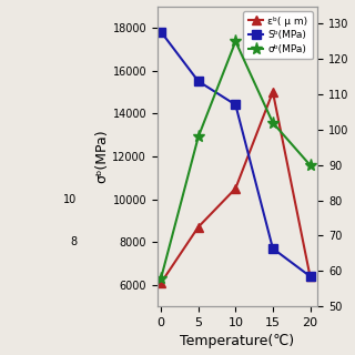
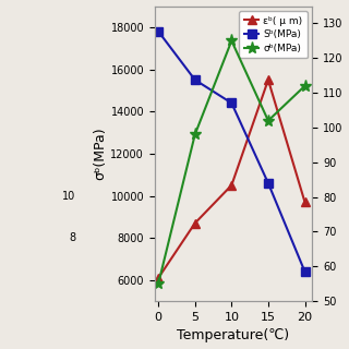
σᵇ(MPa)/0: 58 -> 55
εᵇ( μ m)/15: 15000 -> 15500
Sᵇ(MPa)/15: 7700 -> 10600
εᵇ( μ m)/20: 6400 -> 9700
σᵇ(MPa)/20: 90 -> 112
